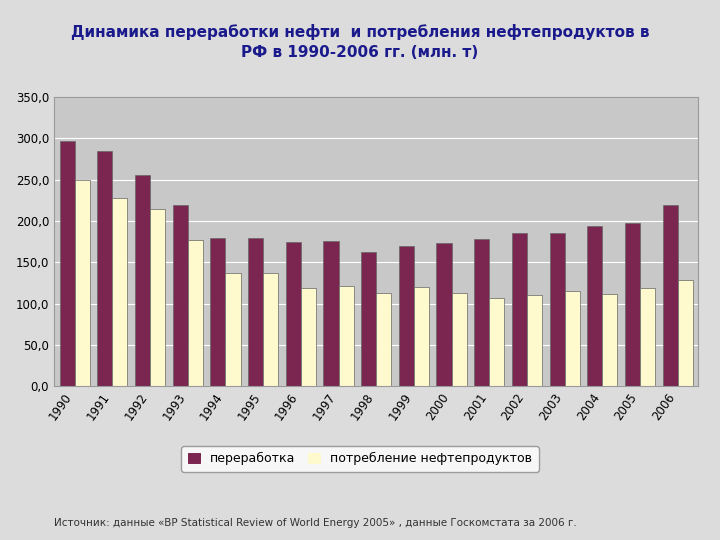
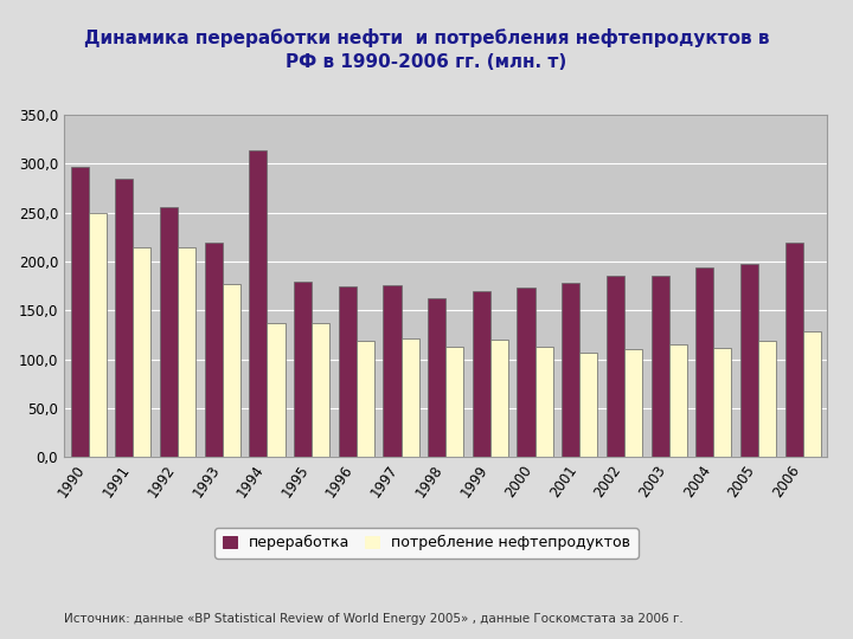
потребление нефтепродуктов/1991: 228 -> 214
переработка/1994: 180 -> 314
